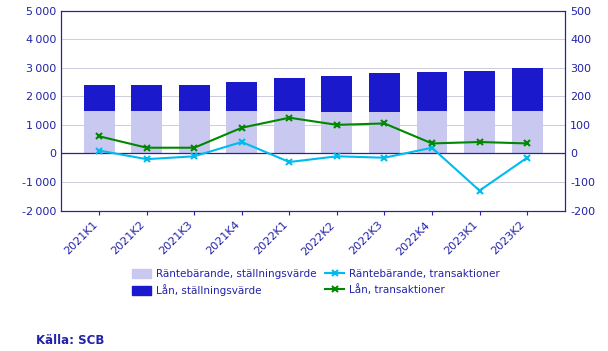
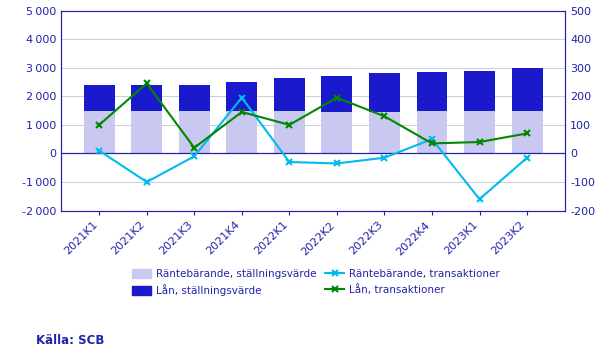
Lån, transaktioner/2021K1: 60 -> 100
Räntebärande, transaktioner/2021K2: -20 -> -100
Lån, transaktioner/2021K2: 20 -> 245
Räntebärande, transaktioner/2021K4: 40 -> 195
Lån, transaktioner/2021K4: 90 -> 145
Lån, transaktioner/2022K1: 125 -> 100
Räntebärande, transaktioner/2022K2: -10 -> -35
Lån, transaktioner/2022K2: 100 -> 195
Lån, transaktioner/2022K3: 105 -> 130
Räntebärande, transaktioner/2022K4: 20 -> 50
Räntebärande, transaktioner/2023K1: -130 -> -160
Lån, transaktioner/2023K2: 35 -> 70
